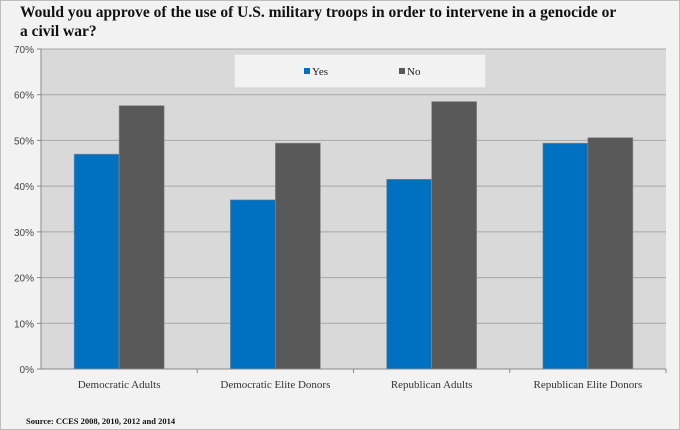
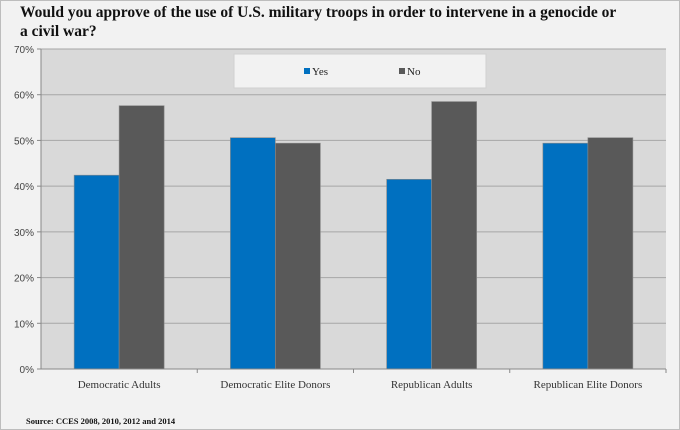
Yes/Democratic Adults: 47% -> 42%
Yes/Democratic Elite Donors: 37% -> 51%
